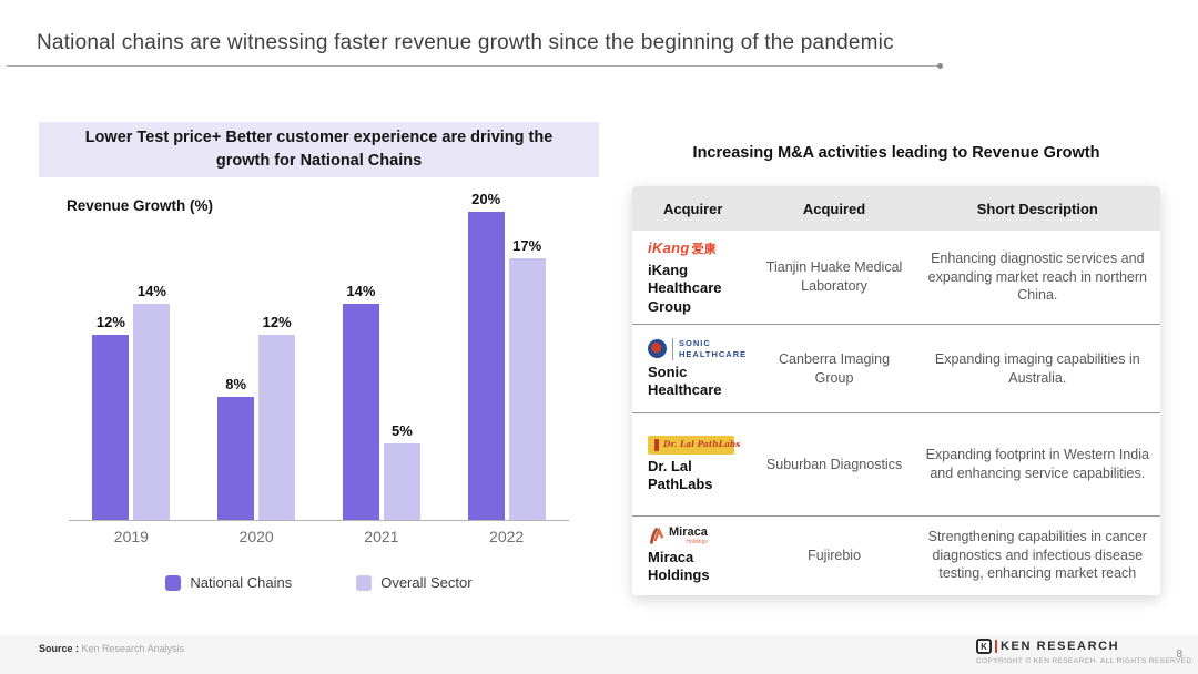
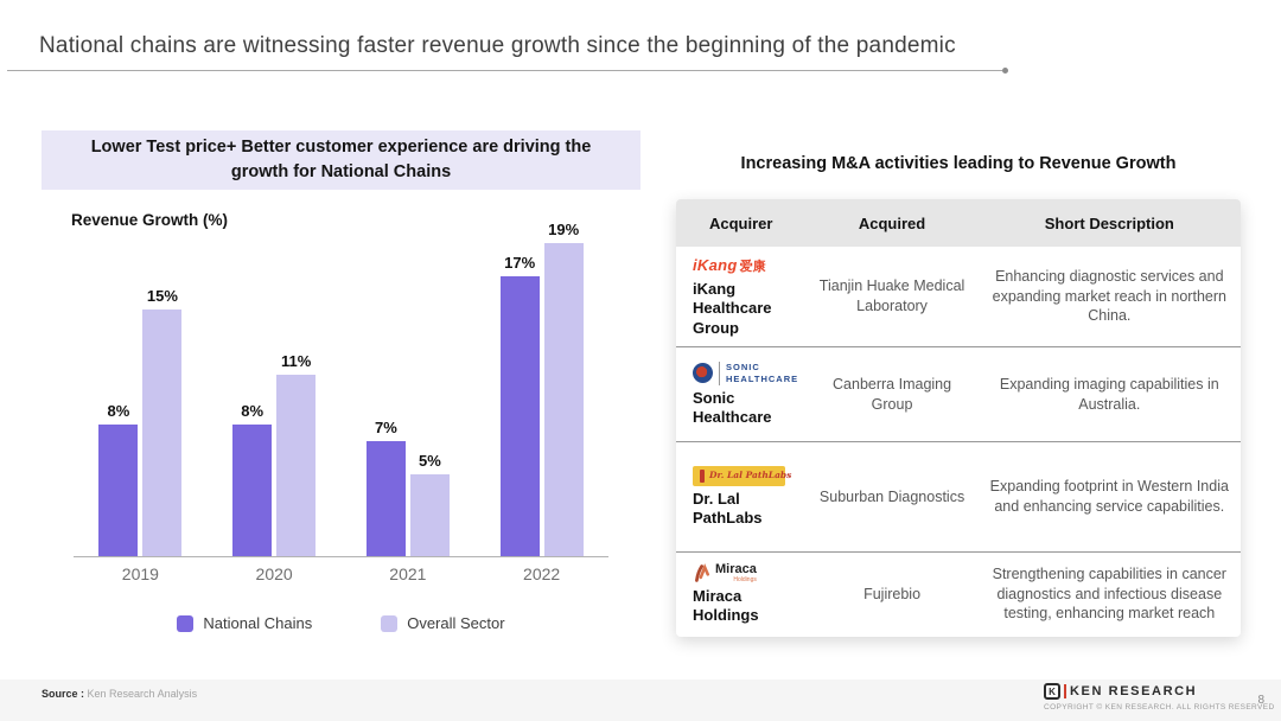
National Chains/2019: 12% -> 8%
Overall Sector/2019: 14% -> 15%
Overall Sector/2020: 12% -> 11%
National Chains/2021: 14% -> 7%
National Chains/2022: 20% -> 17%
Overall Sector/2022: 17% -> 19%
